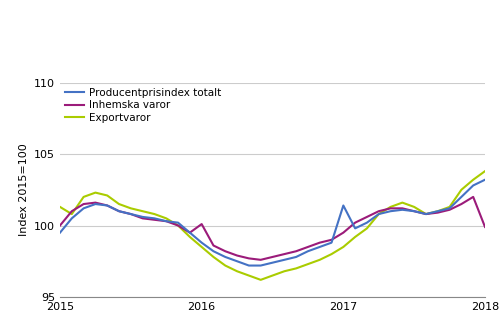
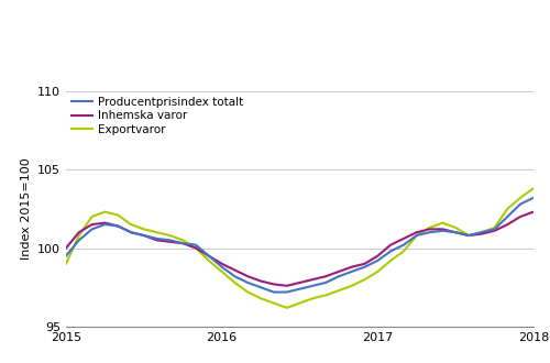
Exportvaror/2015: 101.3 -> 99.0
Inhemska varor/2016: 100.1 -> 99.0
Producentprisindex totalt/2017: 101.4 -> 99.2
Inhemska varor/2018: 99.9 -> 102.3
